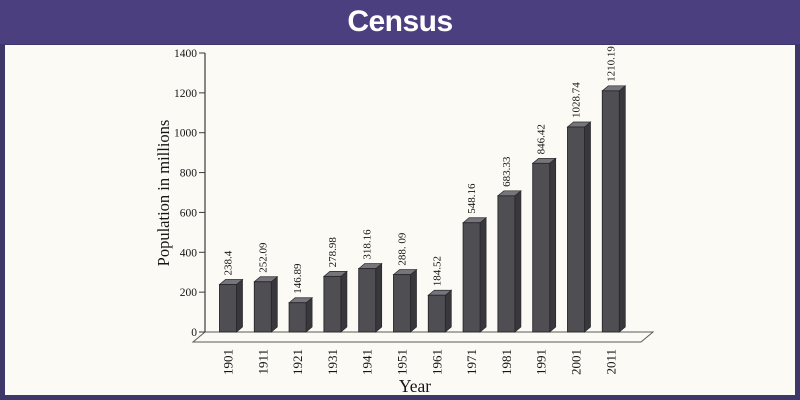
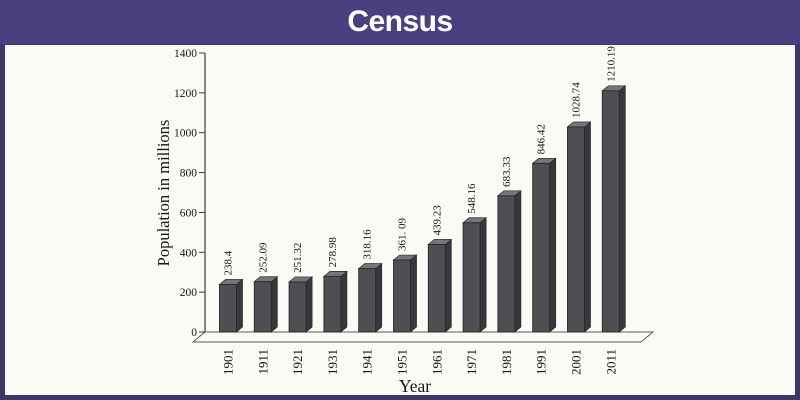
1921: 146.89 -> 251.32
1951: 288 -> 361
1961: 184.52 -> 439.23
